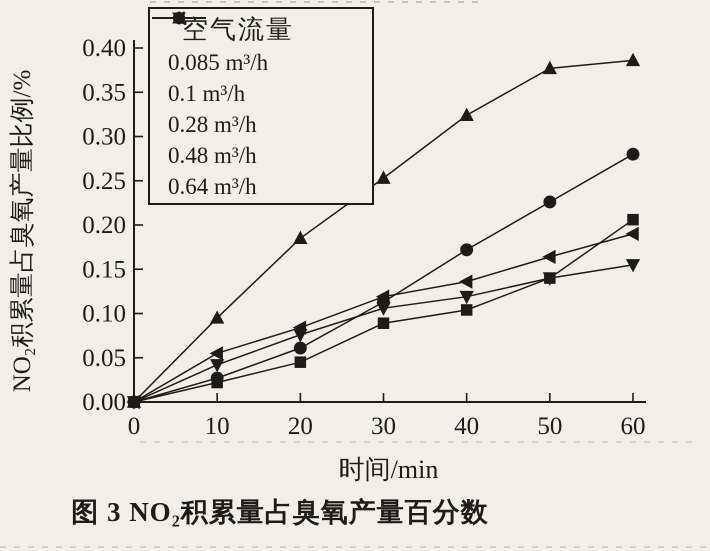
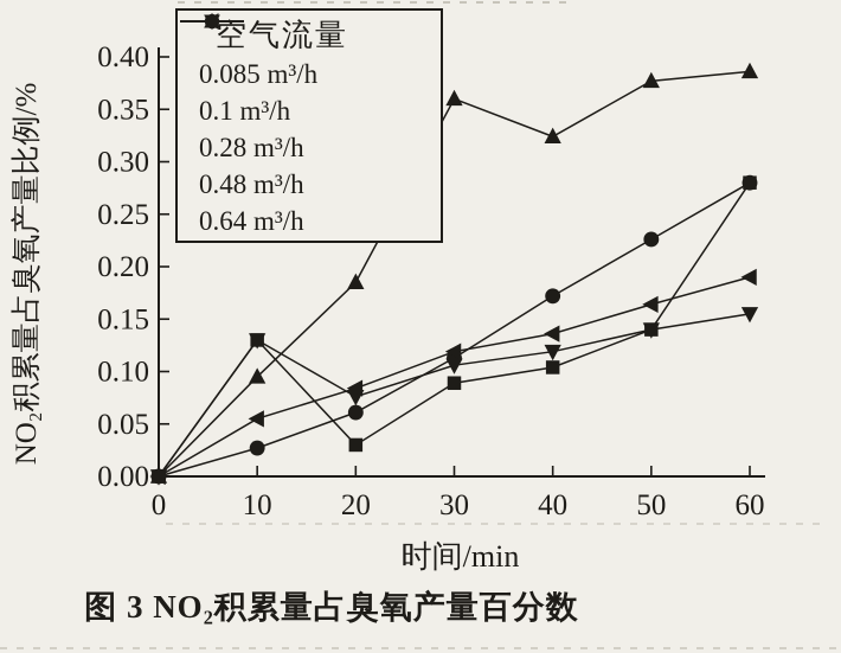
0.085 m³/h/10: 0.02 -> 0.13
0.48 m³/h/10: 0.04 -> 0.13
0.085 m³/h/20: 0.04 -> 0.03
0.28 m³/h/30: 0.25 -> 0.36
0.085 m³/h/60: 0.21 -> 0.28
